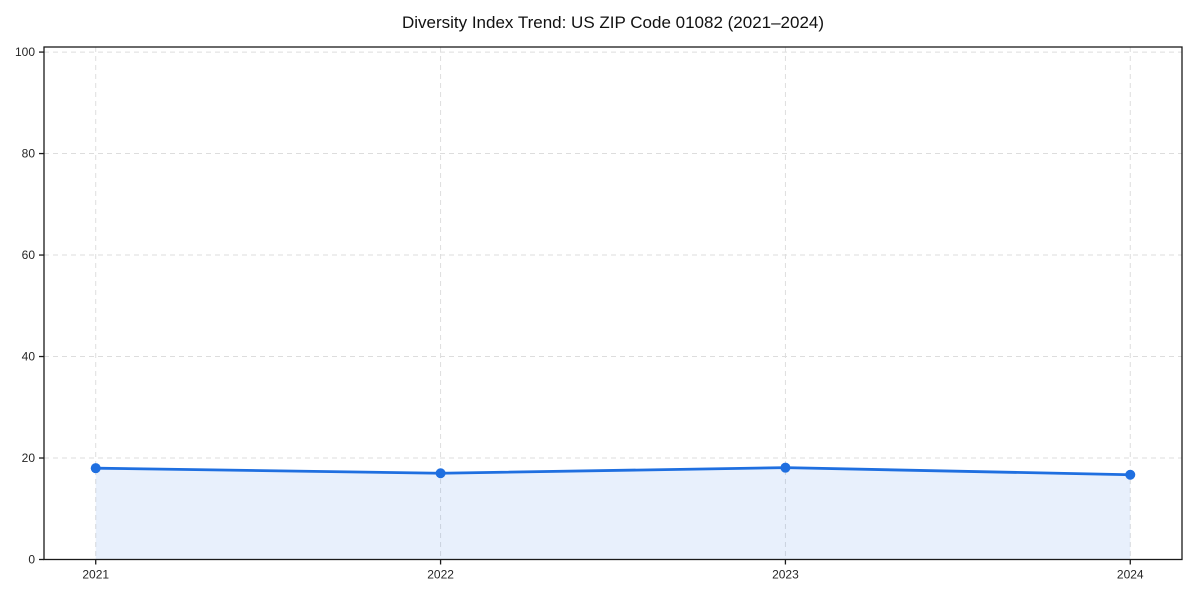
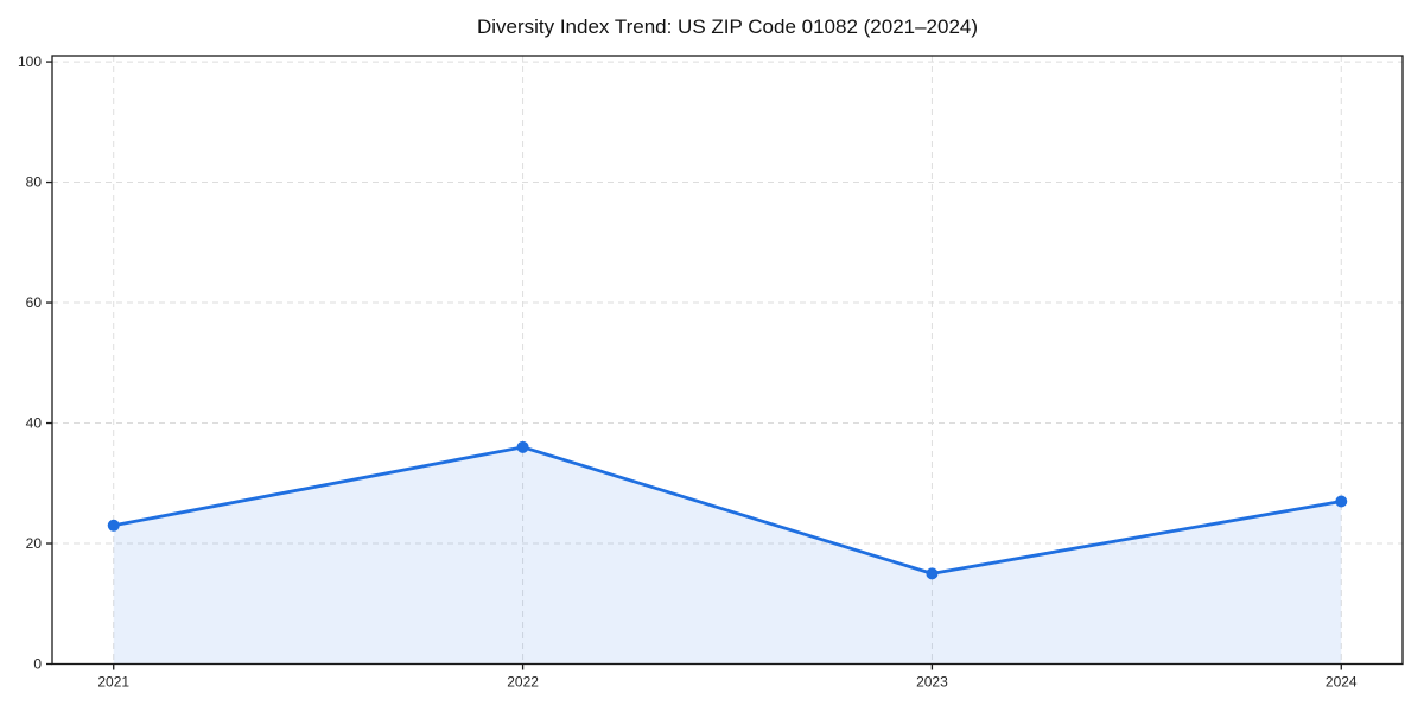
2021: 18 -> 23
2022: 17 -> 36
2023: 18 -> 15
2024: 17 -> 27
